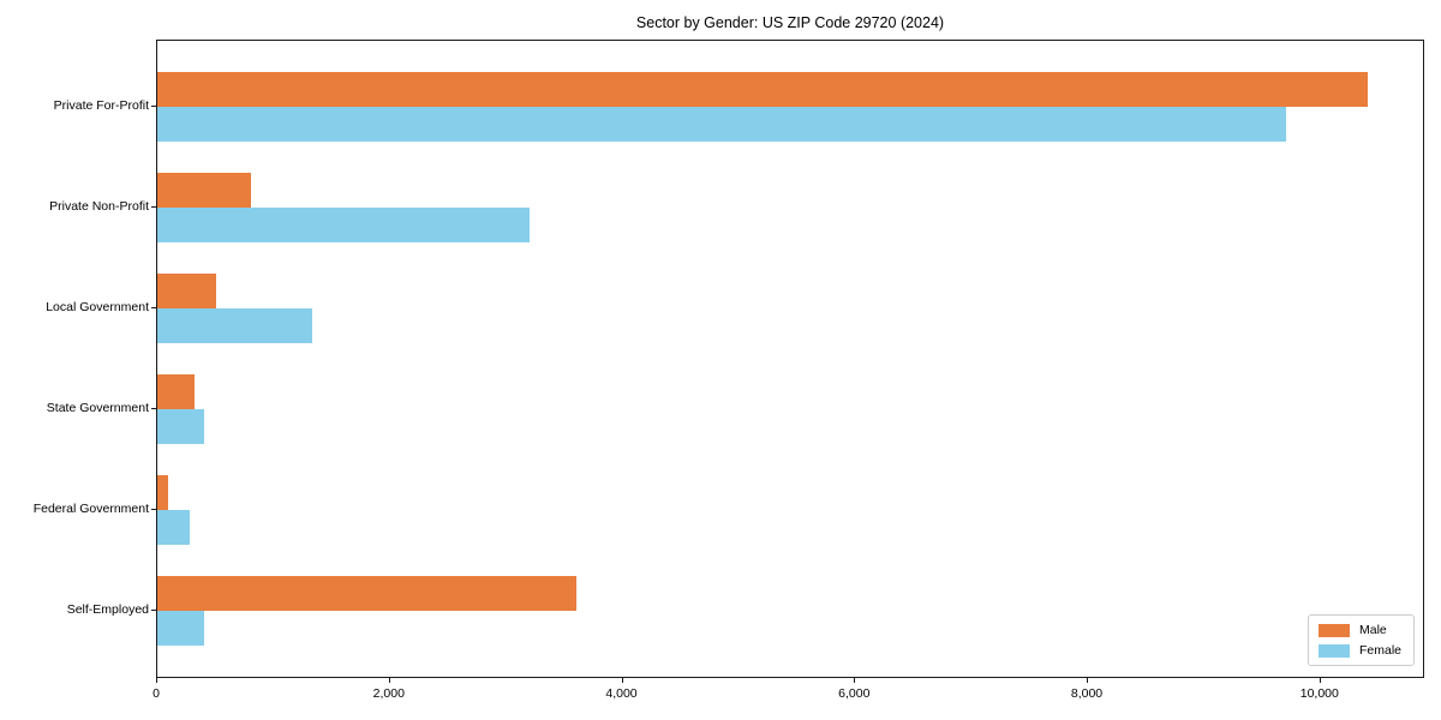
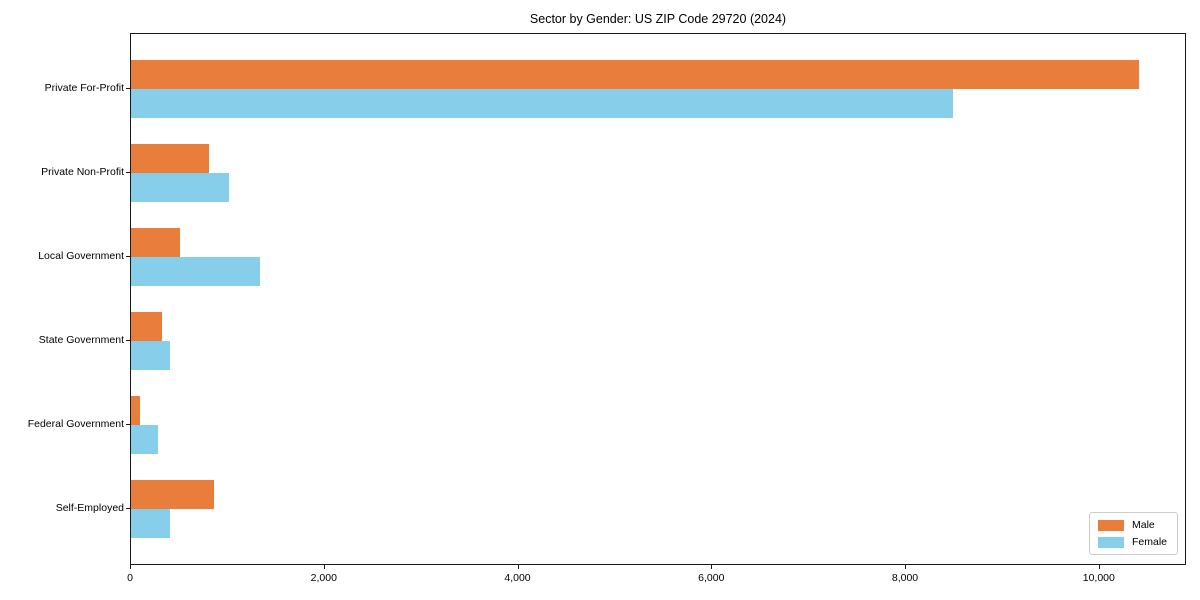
Female/Private For-Profit: 9700 -> 8500
Female/Private Non-Profit: 3200 -> 1000
Male/Self-Employed: 3600 -> 900
